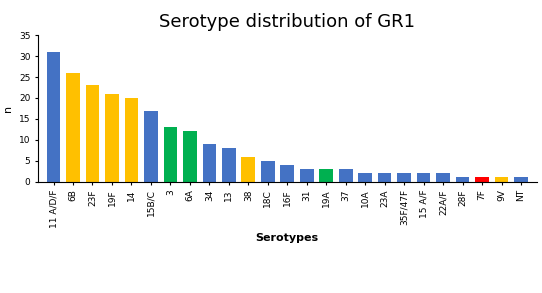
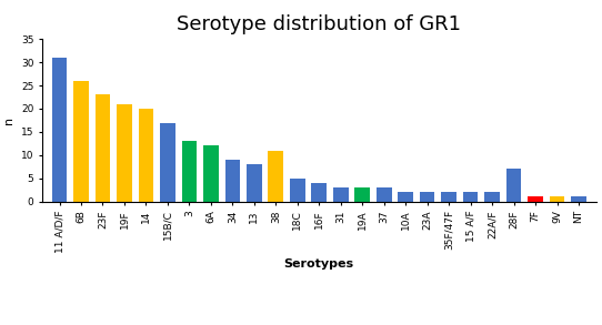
38: 6 -> 11
28F: 1 -> 7
